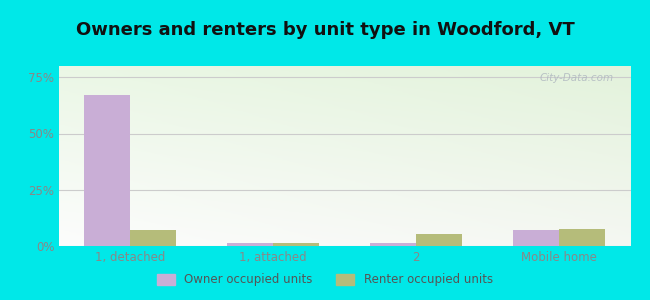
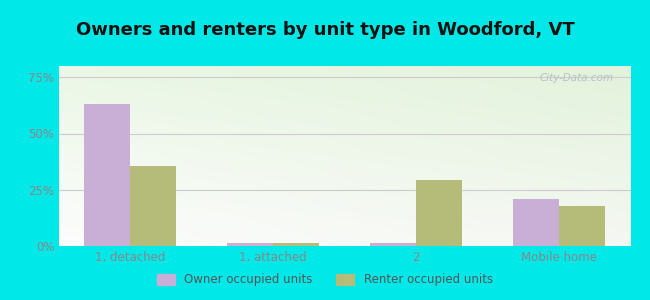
Owner occupied units/1, detached: 67.0% -> 63.0%
Renter occupied units/1, detached: 7.0% -> 35.5%
Renter occupied units/2: 5.5% -> 29.5%
Owner occupied units/Mobile home: 7.0% -> 21.0%
Renter occupied units/Mobile home: 7.5% -> 18.0%
